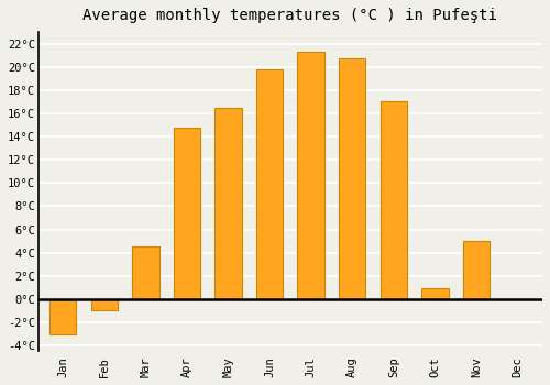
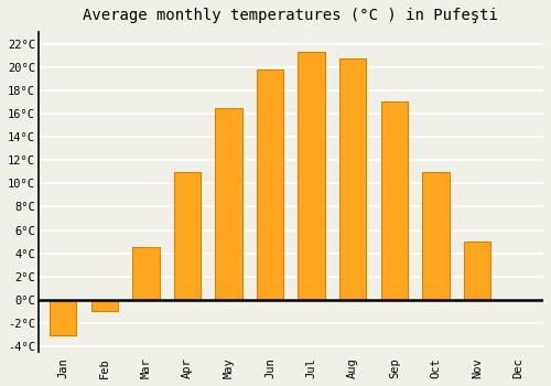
Apr: 14.8°C -> 11.0°C
Oct: 0.9°C -> 11.0°C
